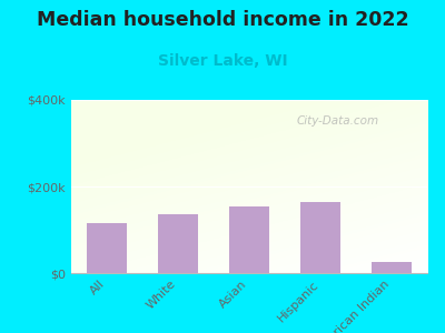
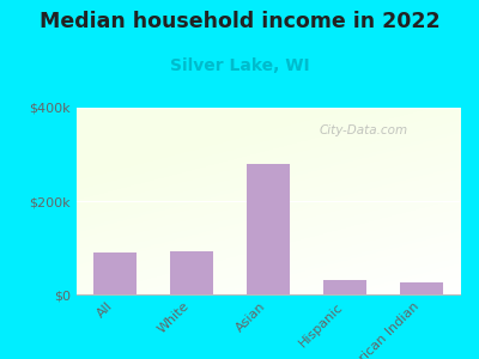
All: $115k -> $90k
White: $135k -> $92k
Asian: $155k -> $280k
Hispanic: $165k -> $30k
